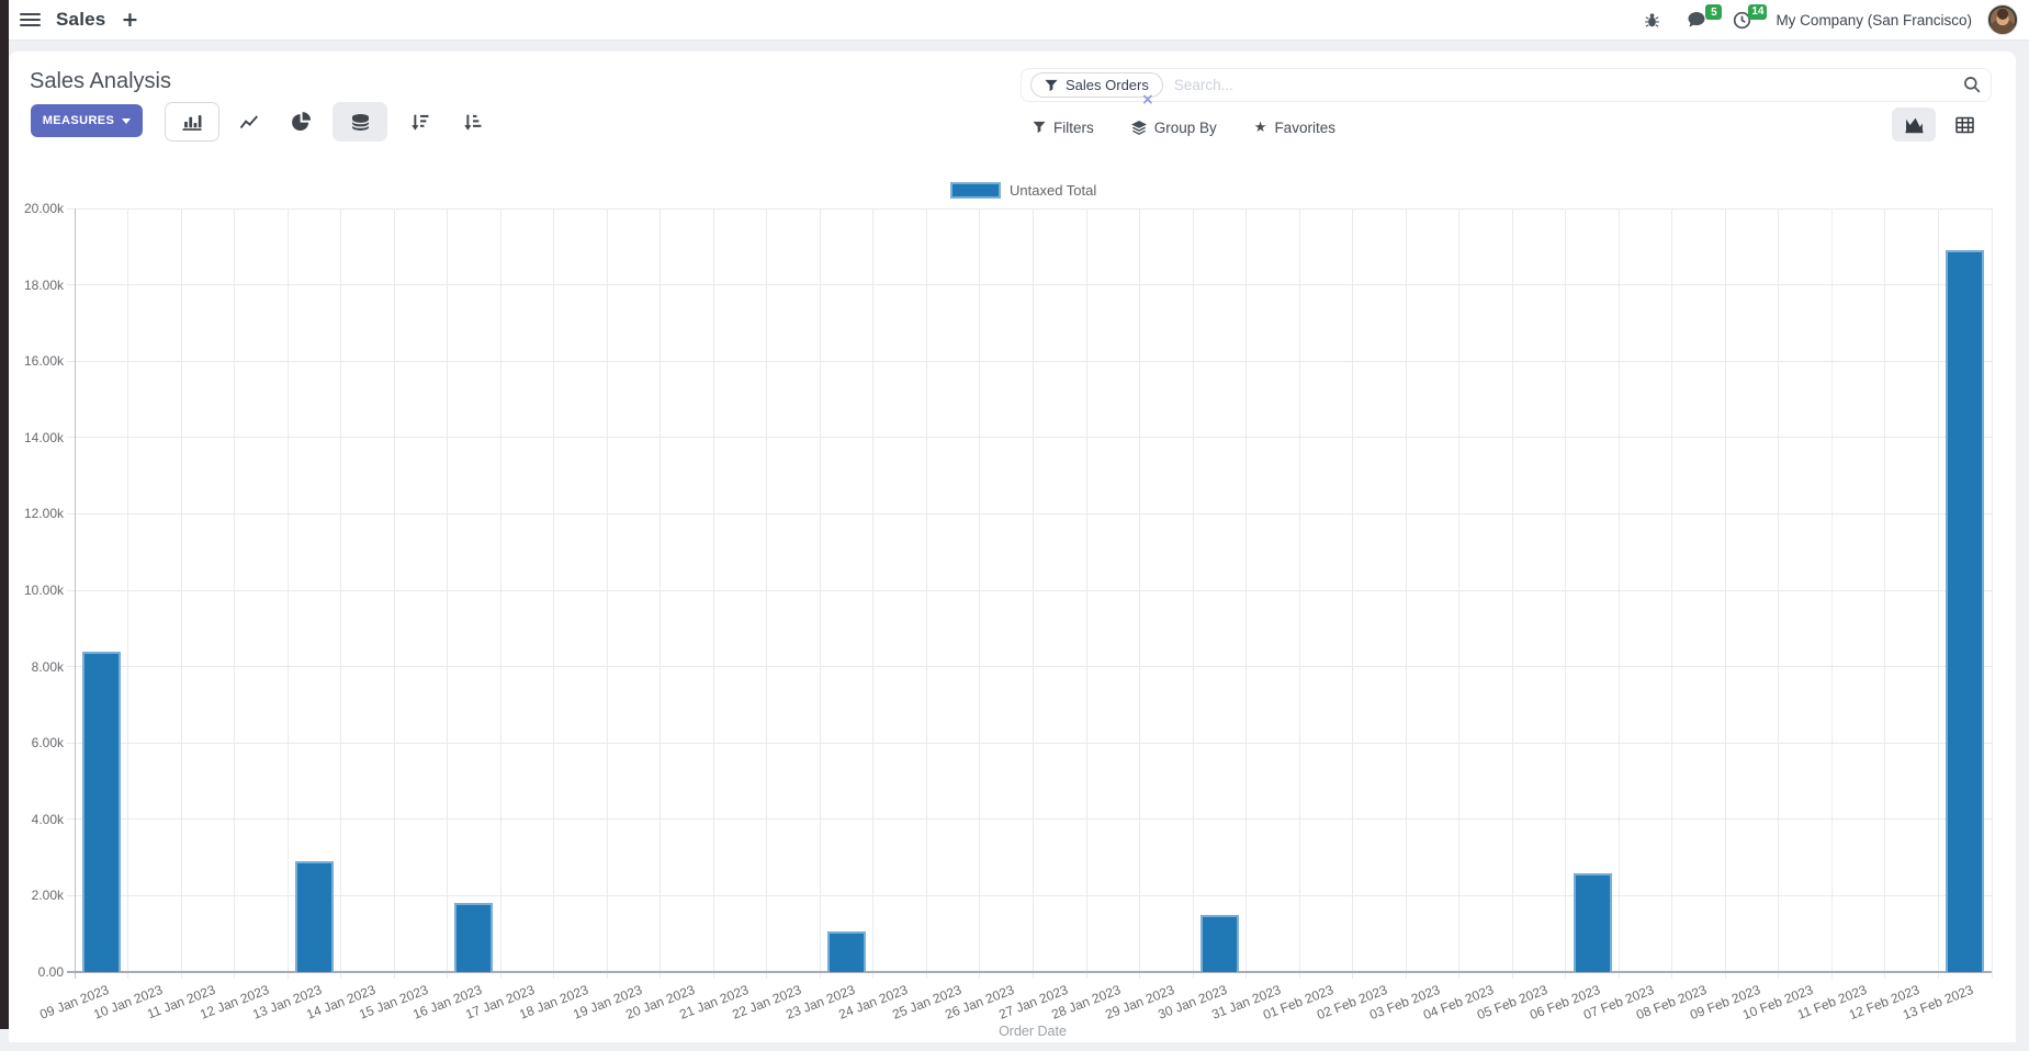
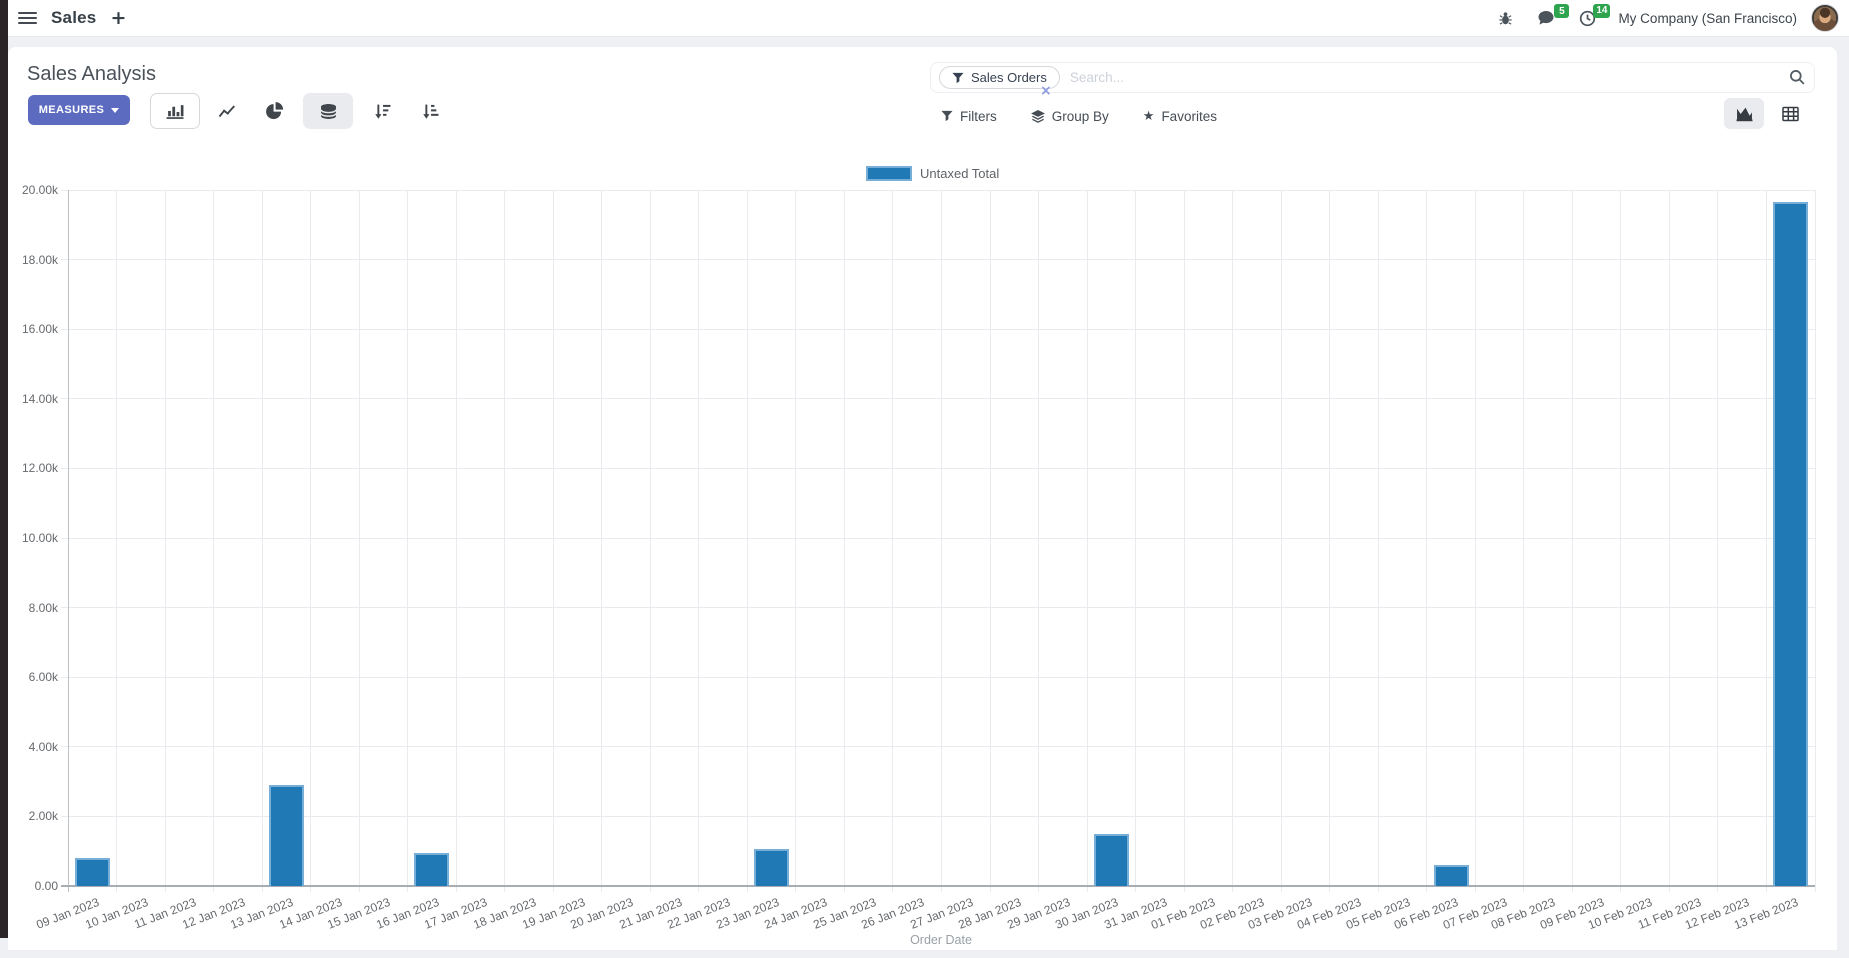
09 Jan 2023: 8.4k -> 0.8k
16 Jan 2023: 1.8k -> 1.0k
06 Feb 2023: 2.6k -> 0.6k
13 Feb 2023: 18.9k -> 19.6k
